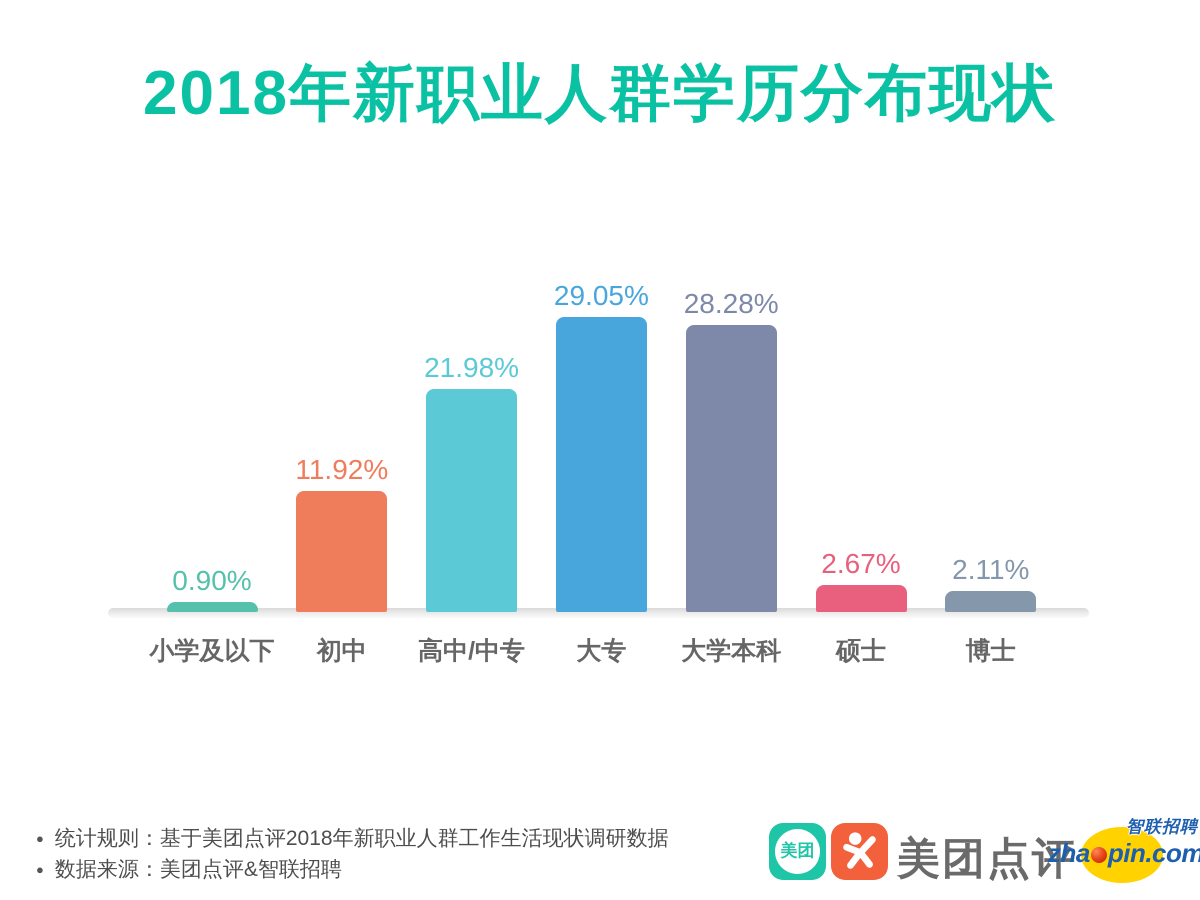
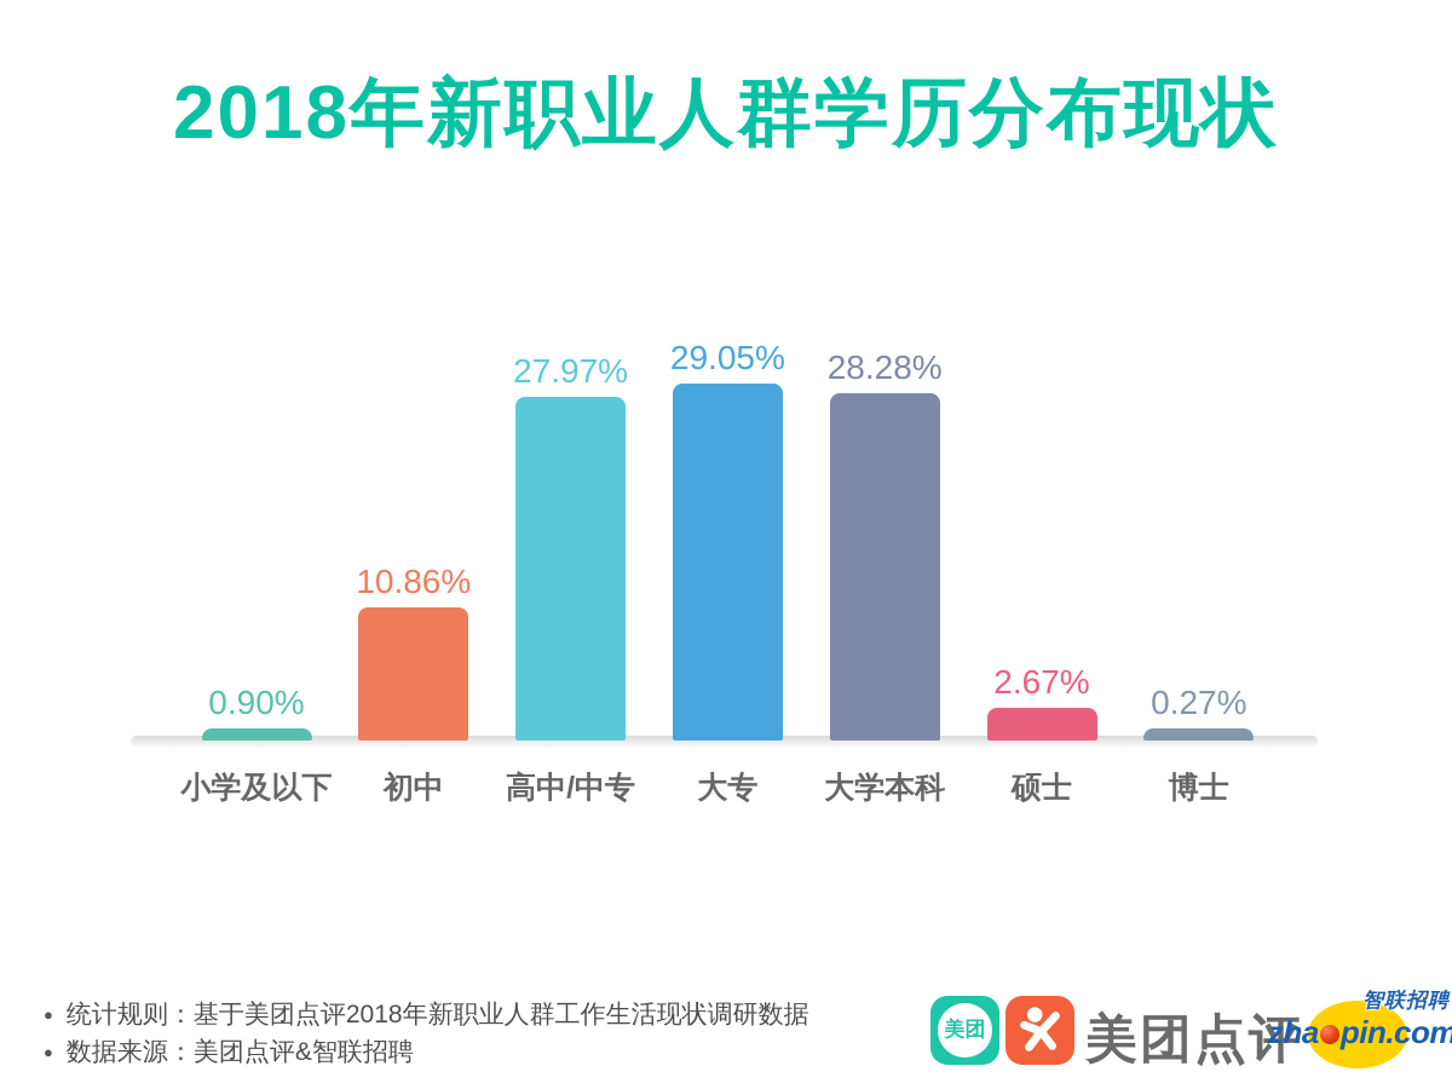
初中: 11.92% -> 10.86%
高中/中专: 21.98% -> 27.97%
博士: 2.11% -> 0.27%
